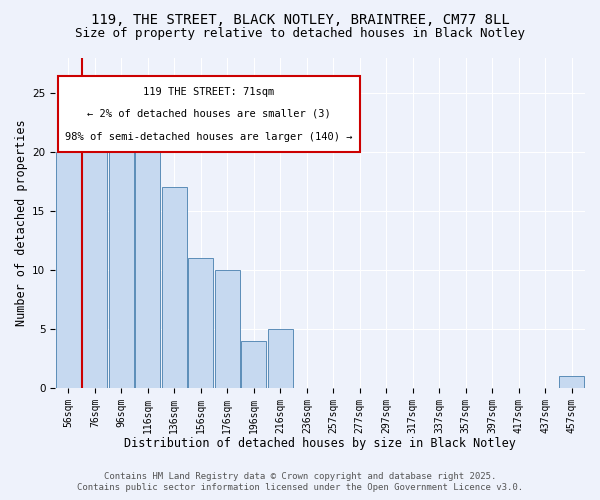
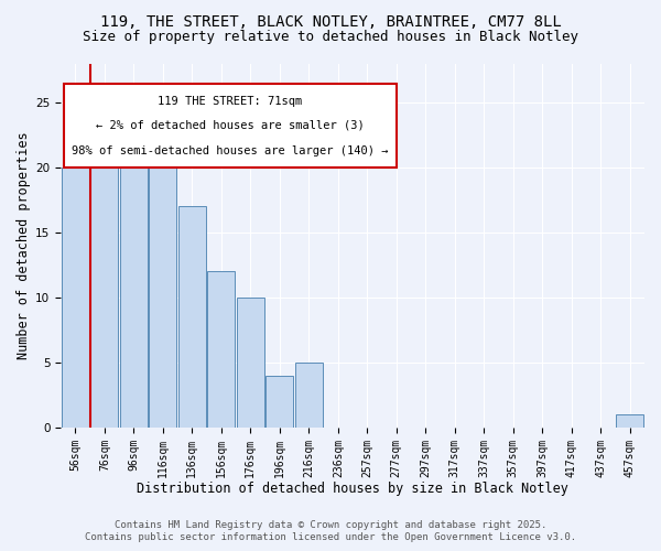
156sqm: 11 -> 12
